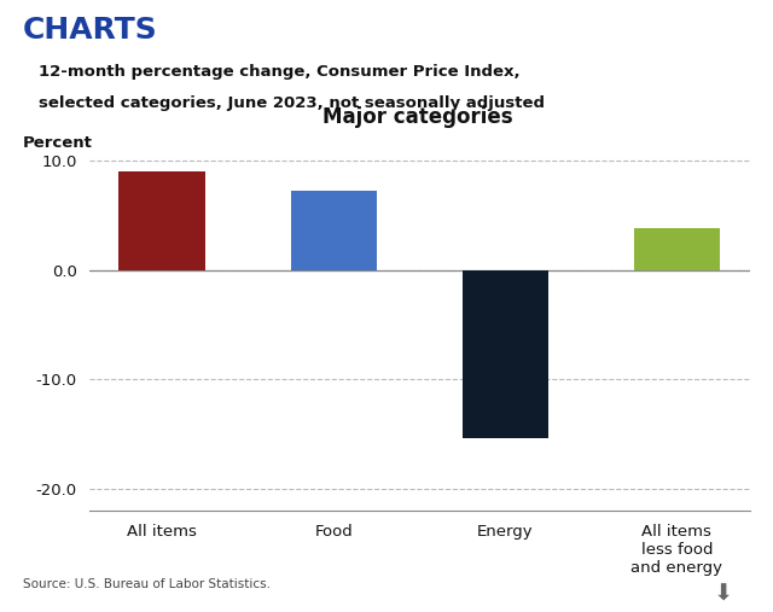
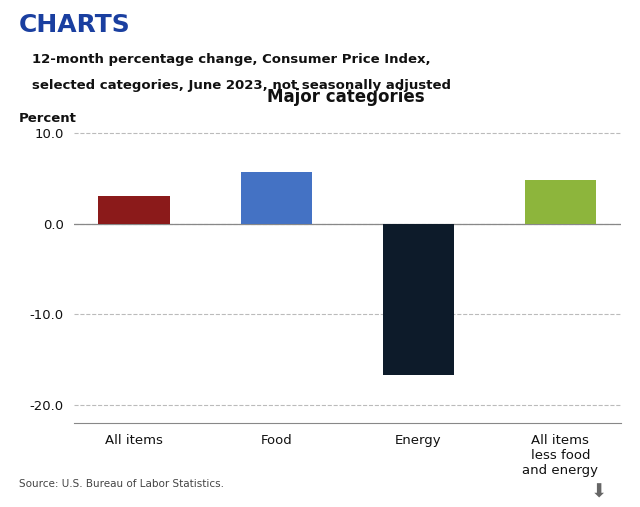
All items: 9.0 -> 3.0
Food: 7.2 -> 5.7
Energy: -15.4 -> -16.7
All items less food and energy: 3.8 -> 4.8
